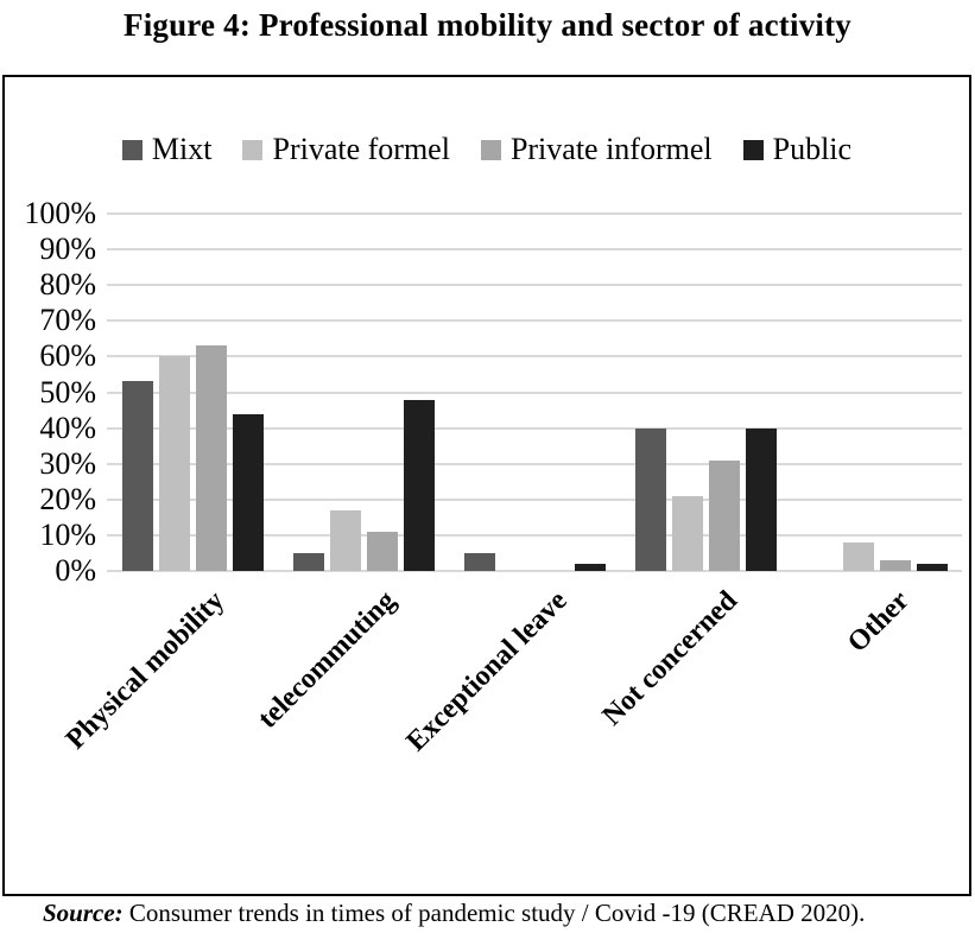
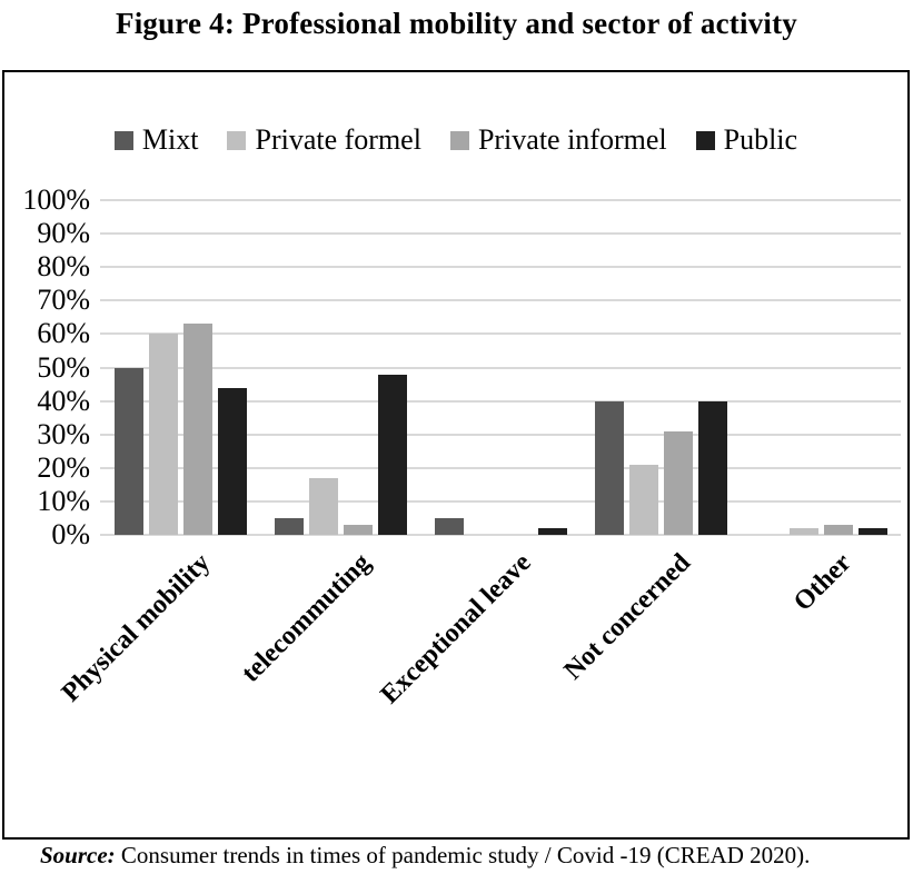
Mixt/Physical mobility: 53% -> 50%
Private informel/telecommuting: 11% -> 3%
Private formel/Other: 8% -> 2%
